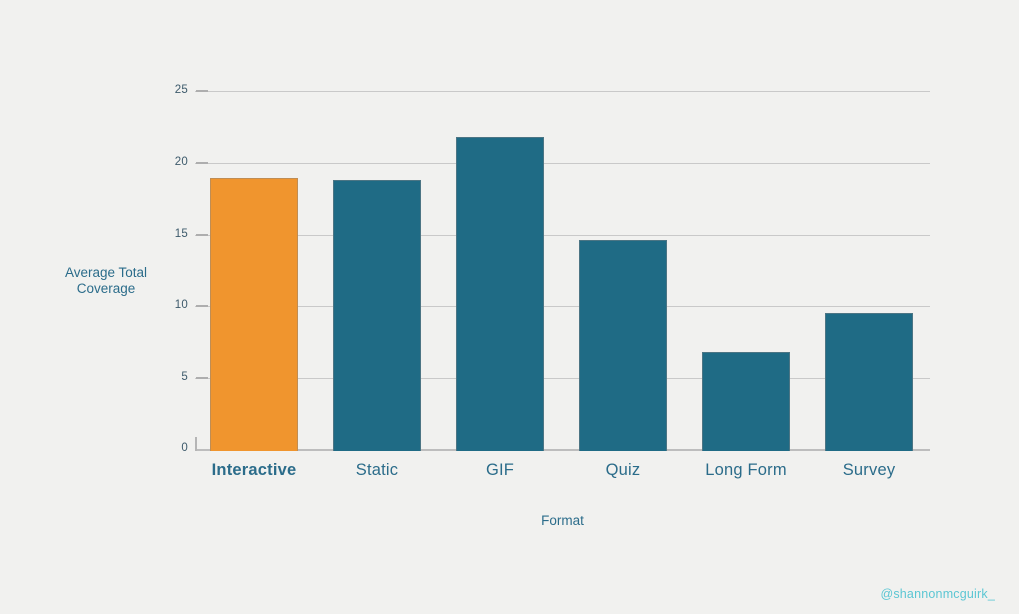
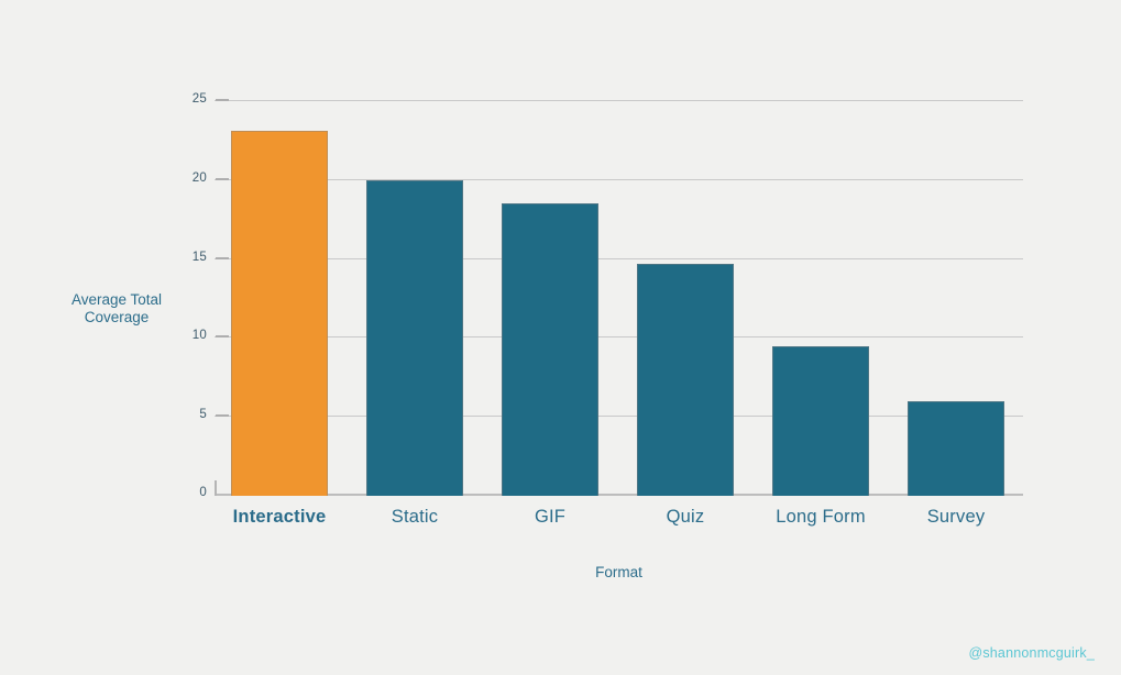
Interactive: 19.0 -> 23.1
Static: 18.9 -> 20.0
GIF: 21.9 -> 18.5
Long Form: 6.9 -> 9.5
Survey: 9.6 -> 6.0
